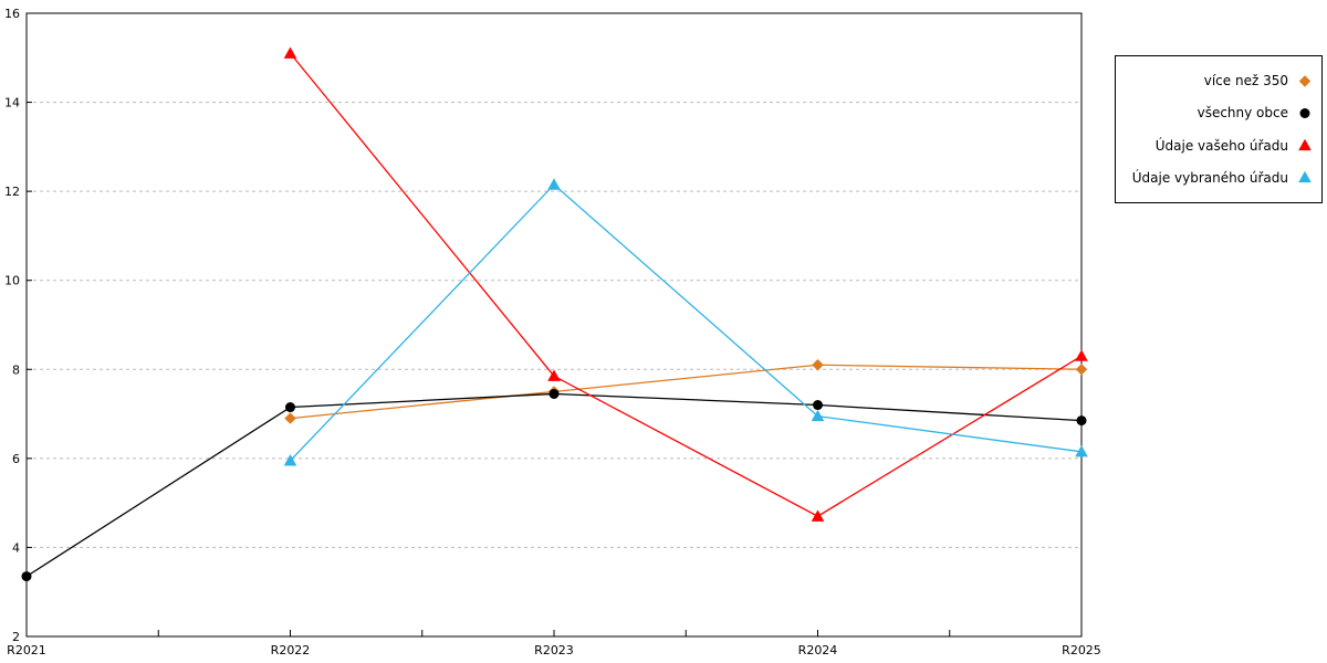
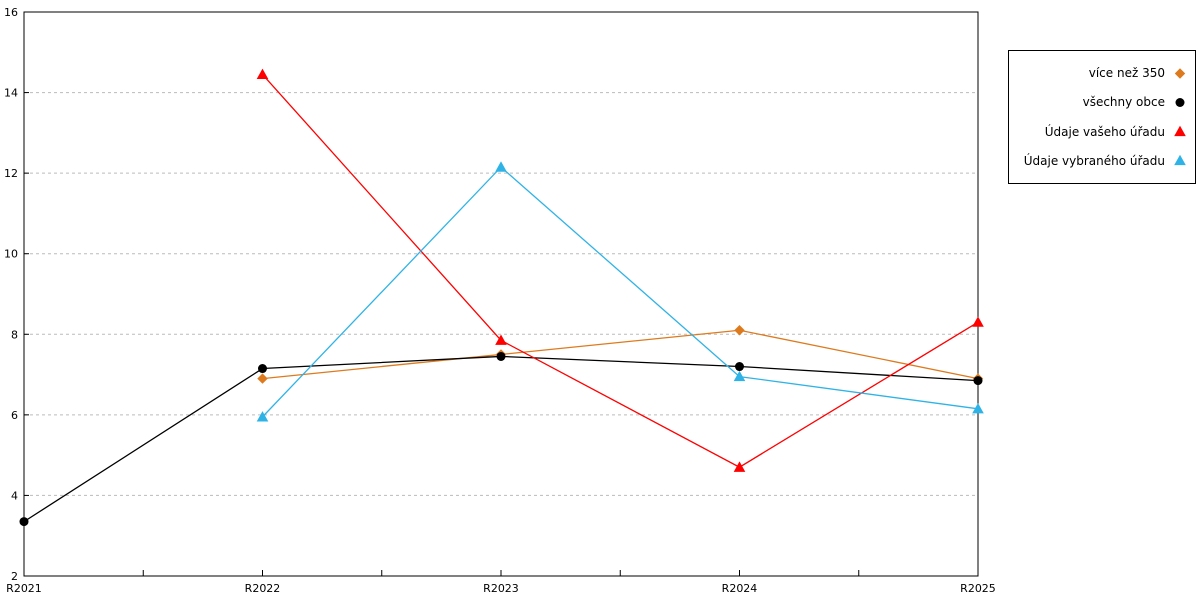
Údaje vašeho úřadu/R2022: 15.1 -> 14.4
více než 350/R2025: 8.0 -> 6.9
